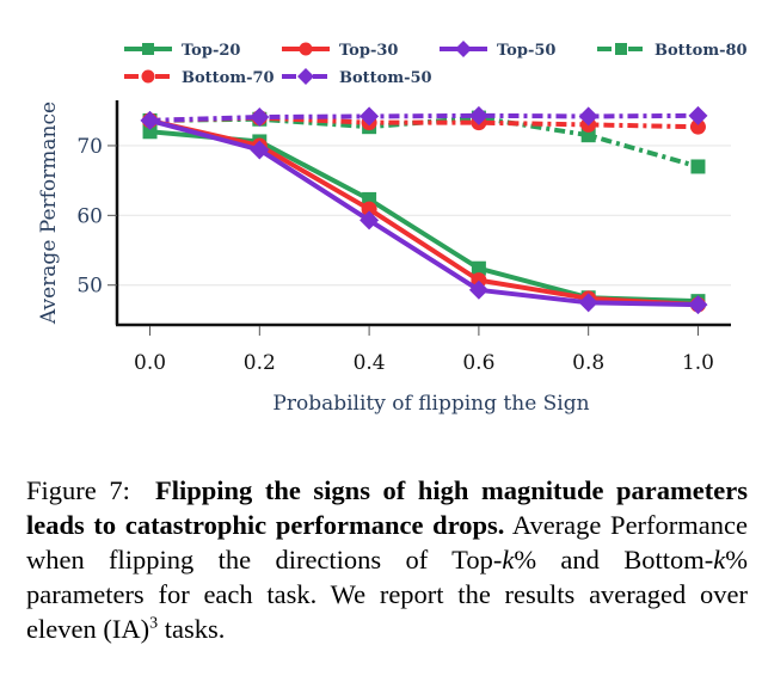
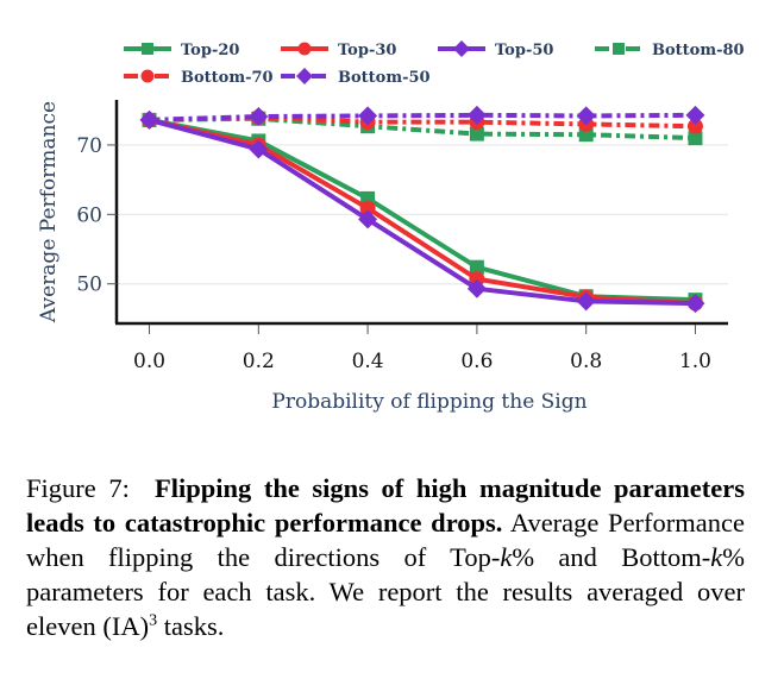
Top-20/0.0: 72 -> 74
Bottom-80/0.6: 74 -> 72
Bottom-80/1.0: 67 -> 71
